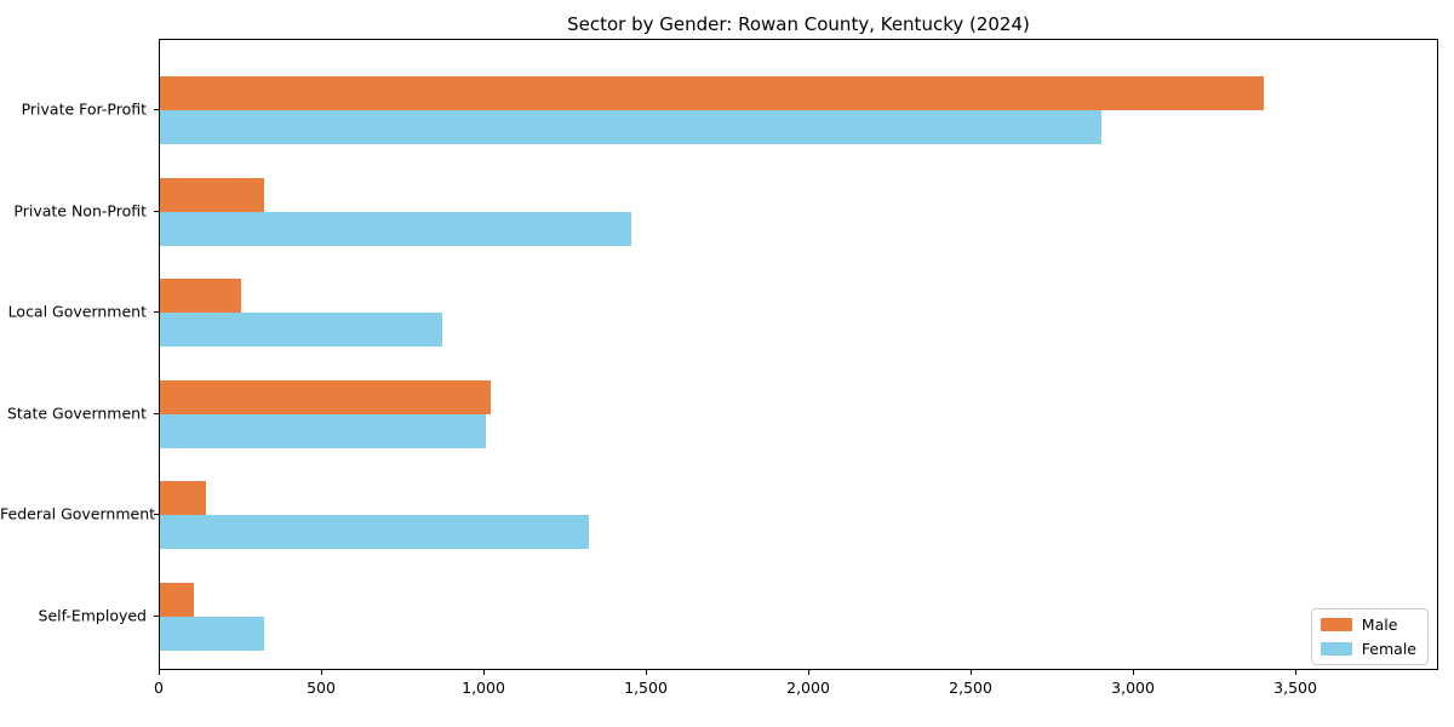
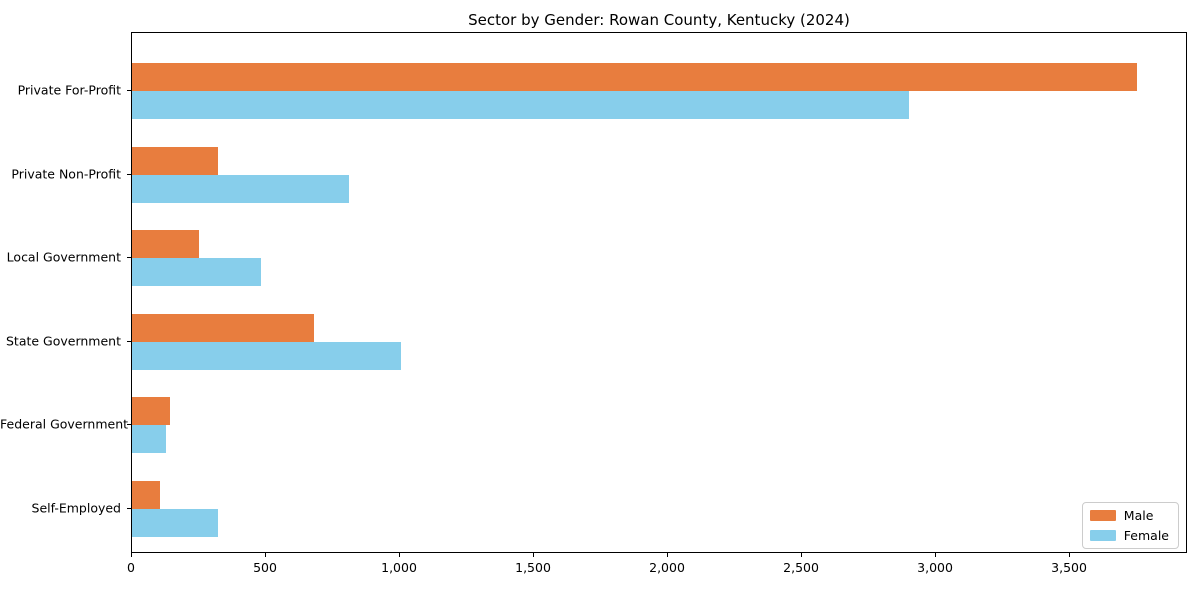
Male/Private For-Profit: 3400 -> 3750
Female/Private Non-Profit: 1450 -> 810
Female/Local Government: 870 -> 480
Male/State Government: 1020 -> 680
Female/Federal Government: 1320 -> 120
